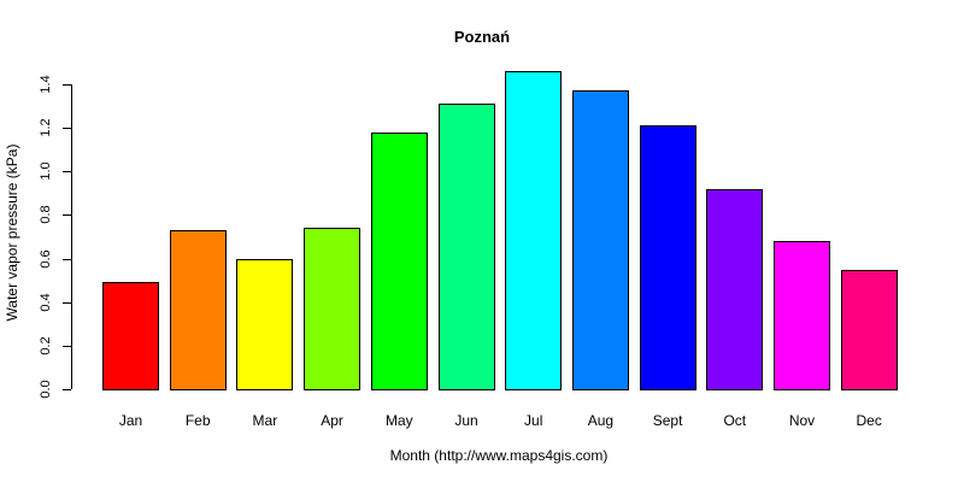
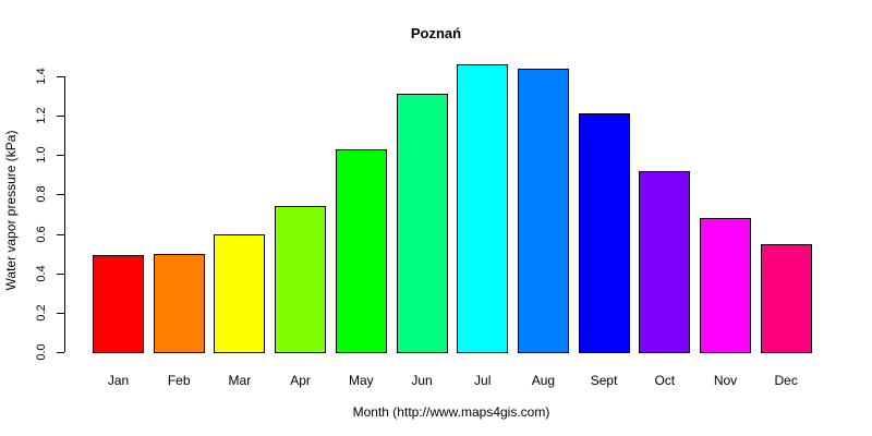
Feb: 0.73 -> 0.50
May: 1.18 -> 1.03
Aug: 1.37 -> 1.44
